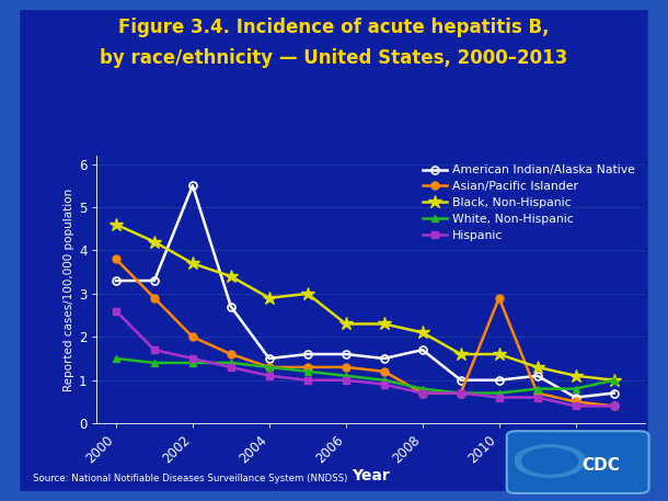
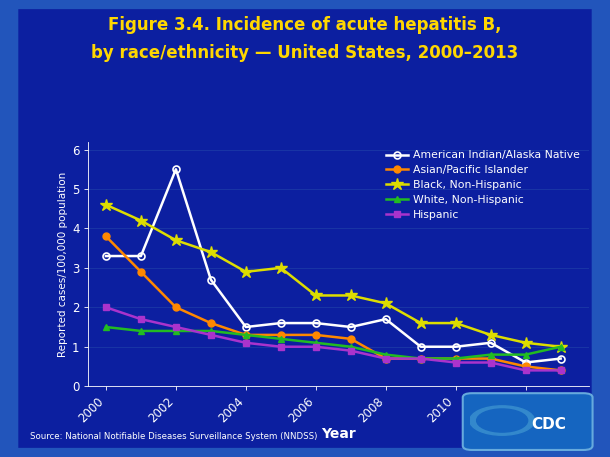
Hispanic/2000: 2.6 -> 2.0
Asian/Pacific Islander/2010: 2.9 -> 0.7
